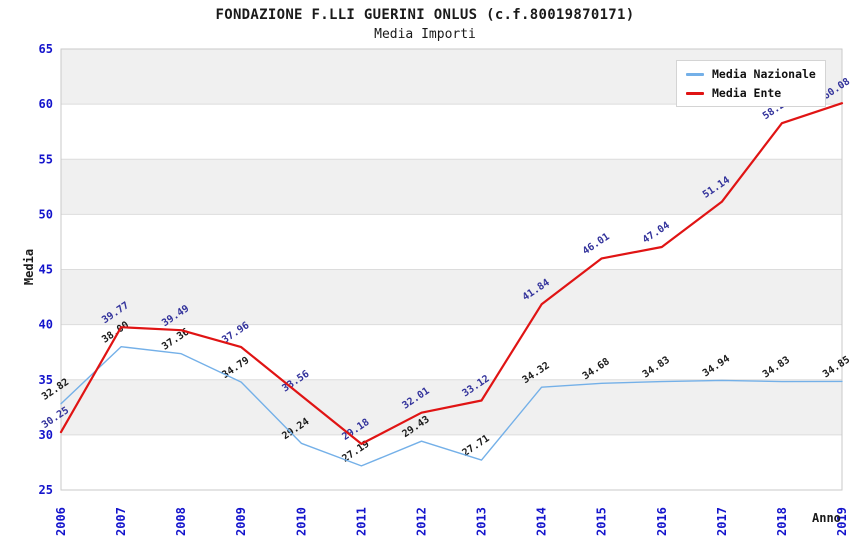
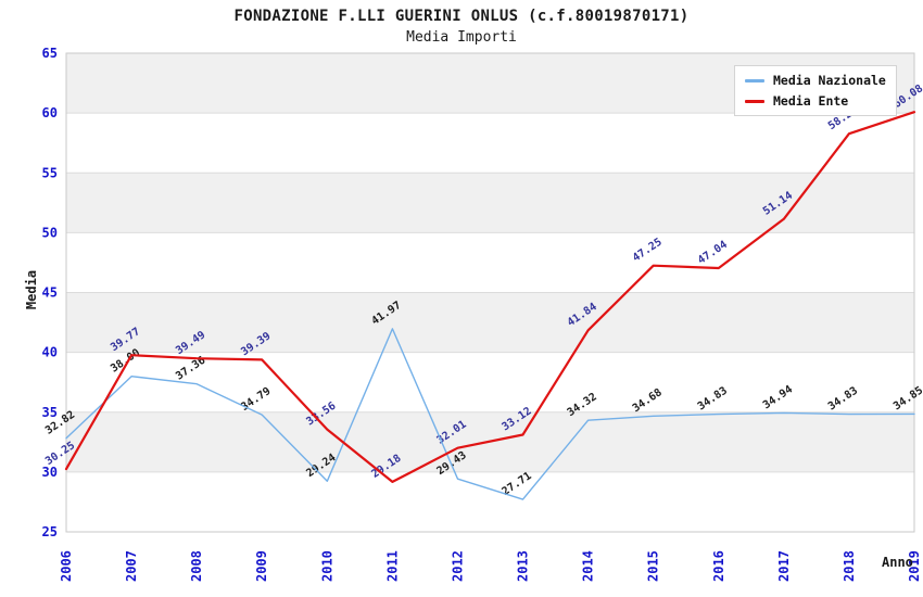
Media Ente/2009: 37.96 -> 39.39
Media Nazionale/2011: 27.19 -> 41.97
Media Ente/2015: 46.01 -> 47.25
